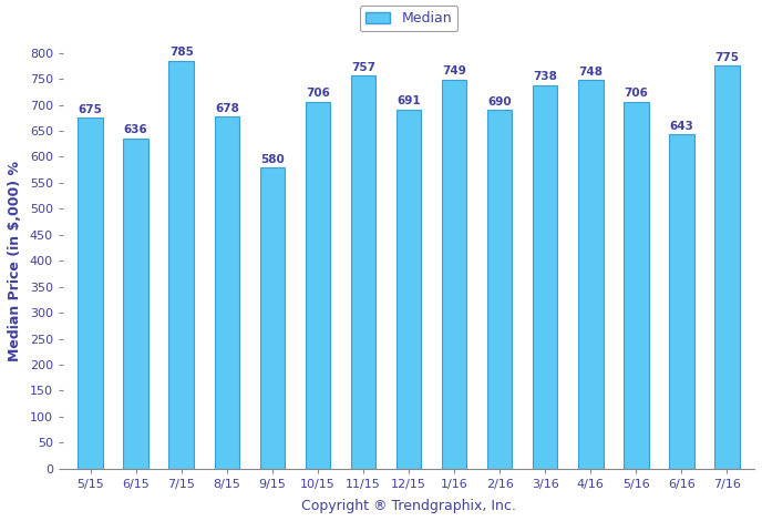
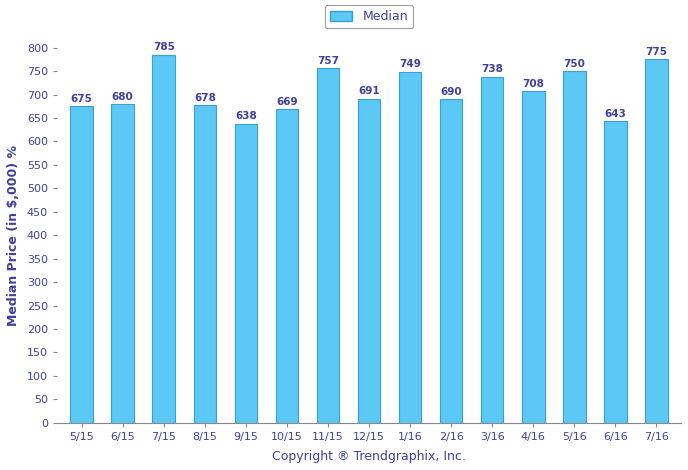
6/15: 636 -> 680
9/15: 580 -> 638
10/15: 706 -> 669
4/16: 748 -> 708
5/16: 706 -> 750
